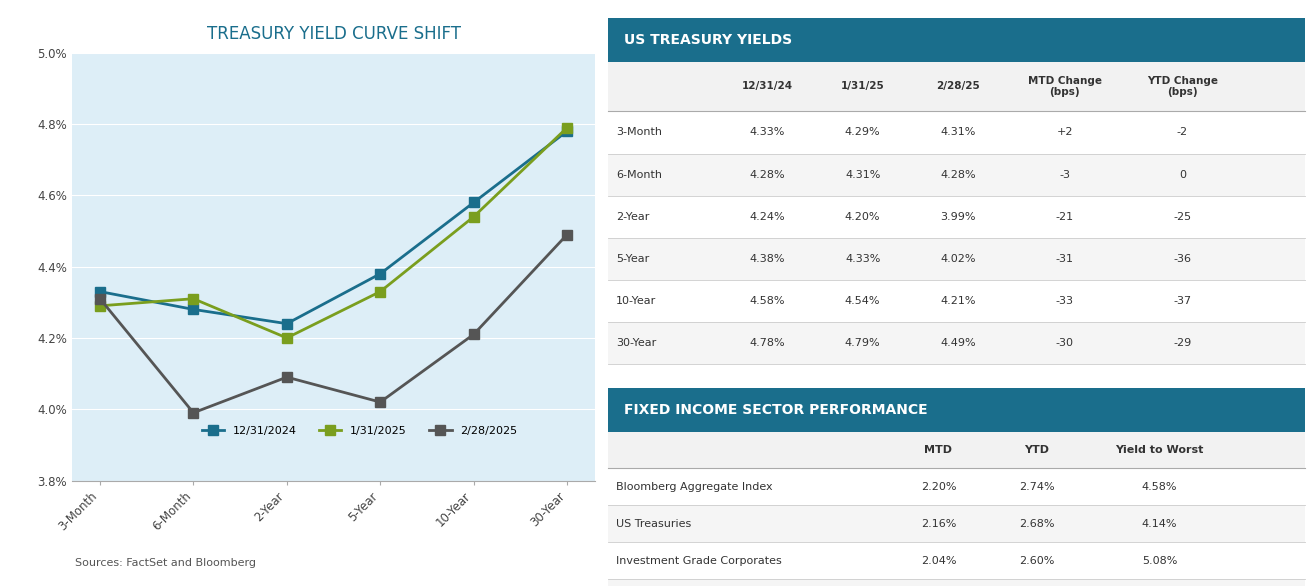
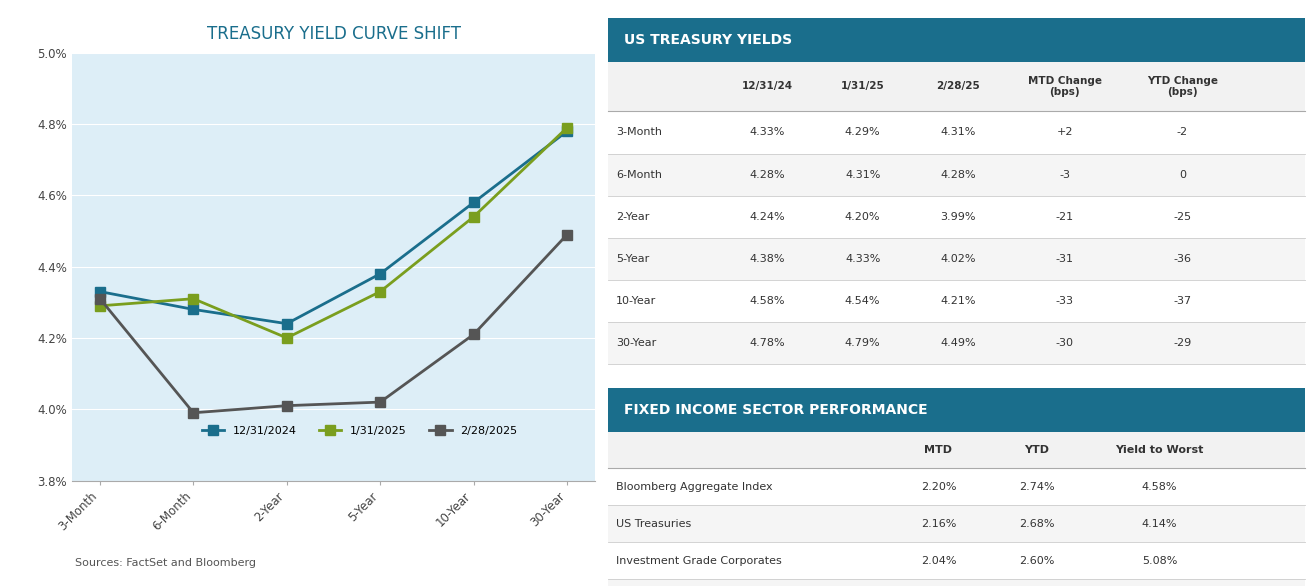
2/28/2025/2-Year: 4.09% -> 4.01%
